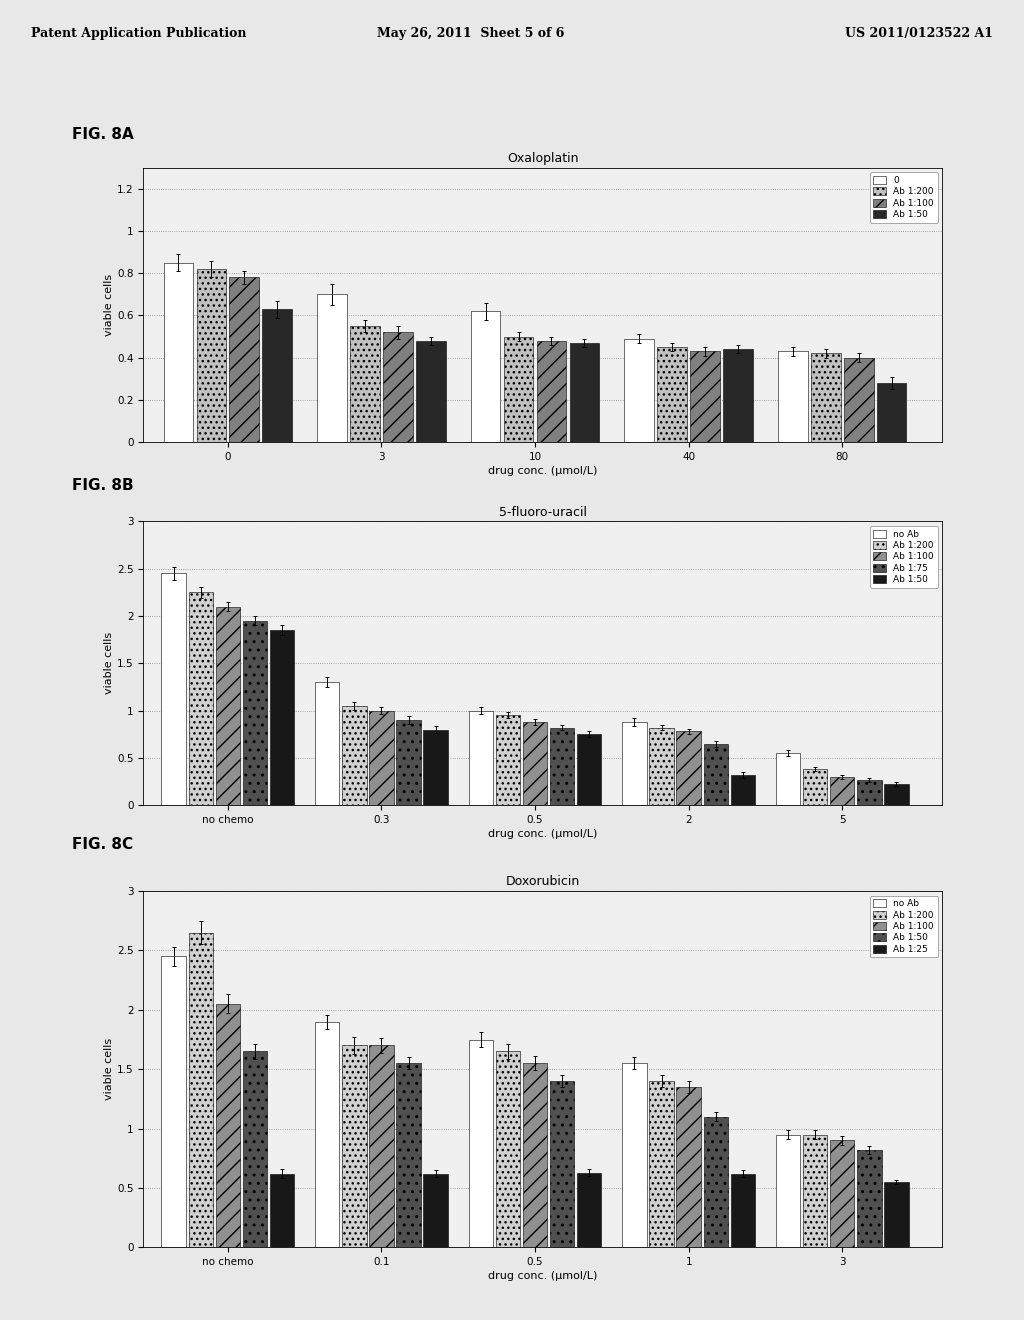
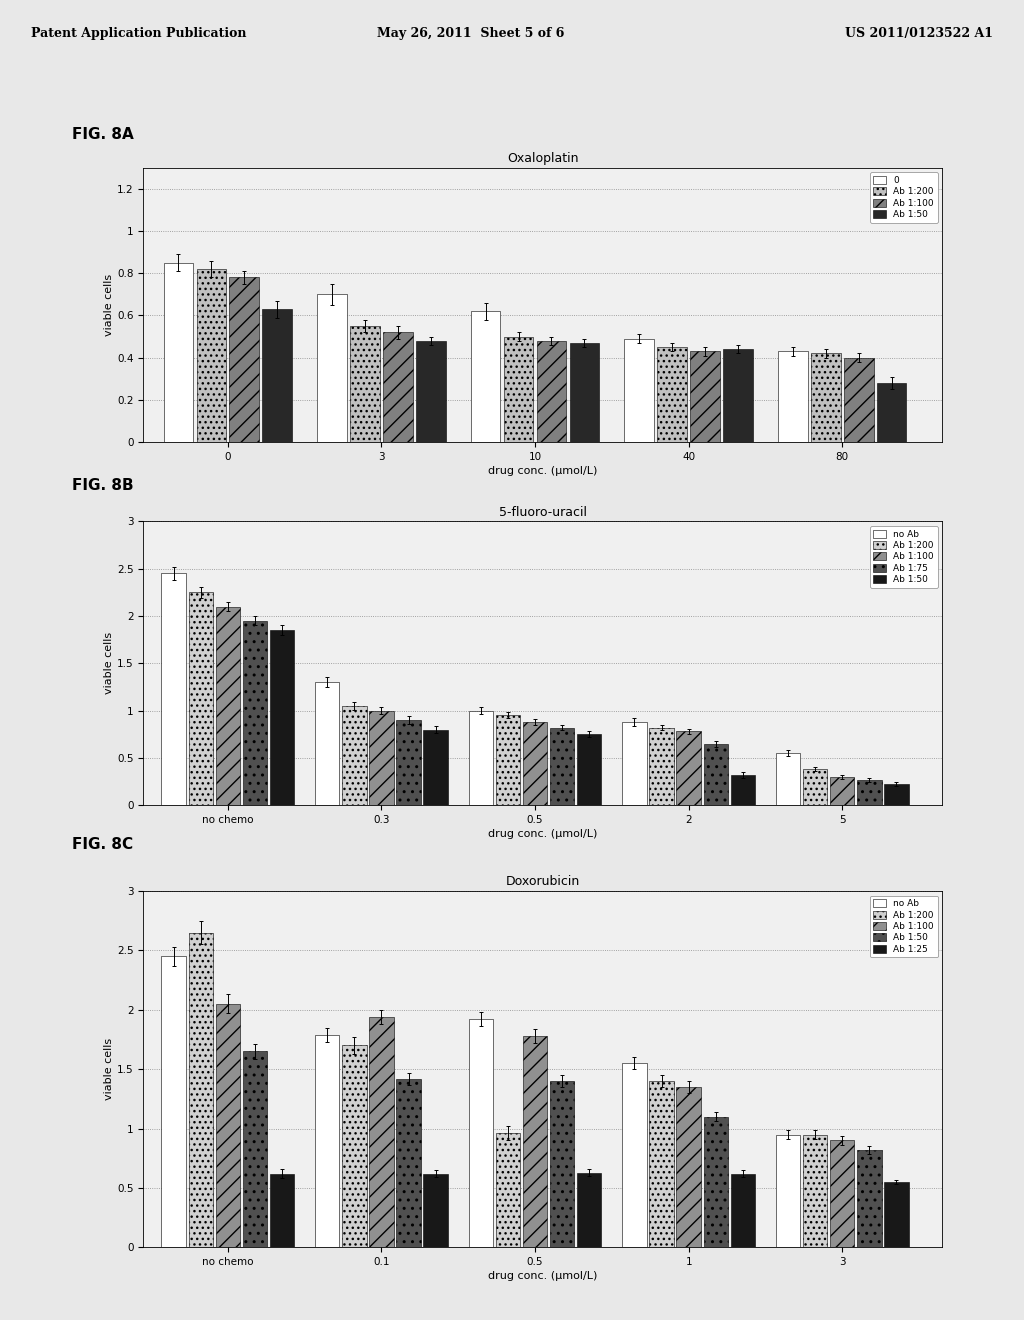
Doxorubicin/no Ab/0.1: 1.90 -> 1.79
Doxorubicin/Ab 1:100/0.1: 1.70 -> 1.94
Doxorubicin/Ab 1:50/0.1: 1.55 -> 1.42
Doxorubicin/no Ab/0.5: 1.75 -> 1.92
Doxorubicin/Ab 1:200/0.5: 1.65 -> 0.96
Doxorubicin/Ab 1:100/0.5: 1.55 -> 1.78
